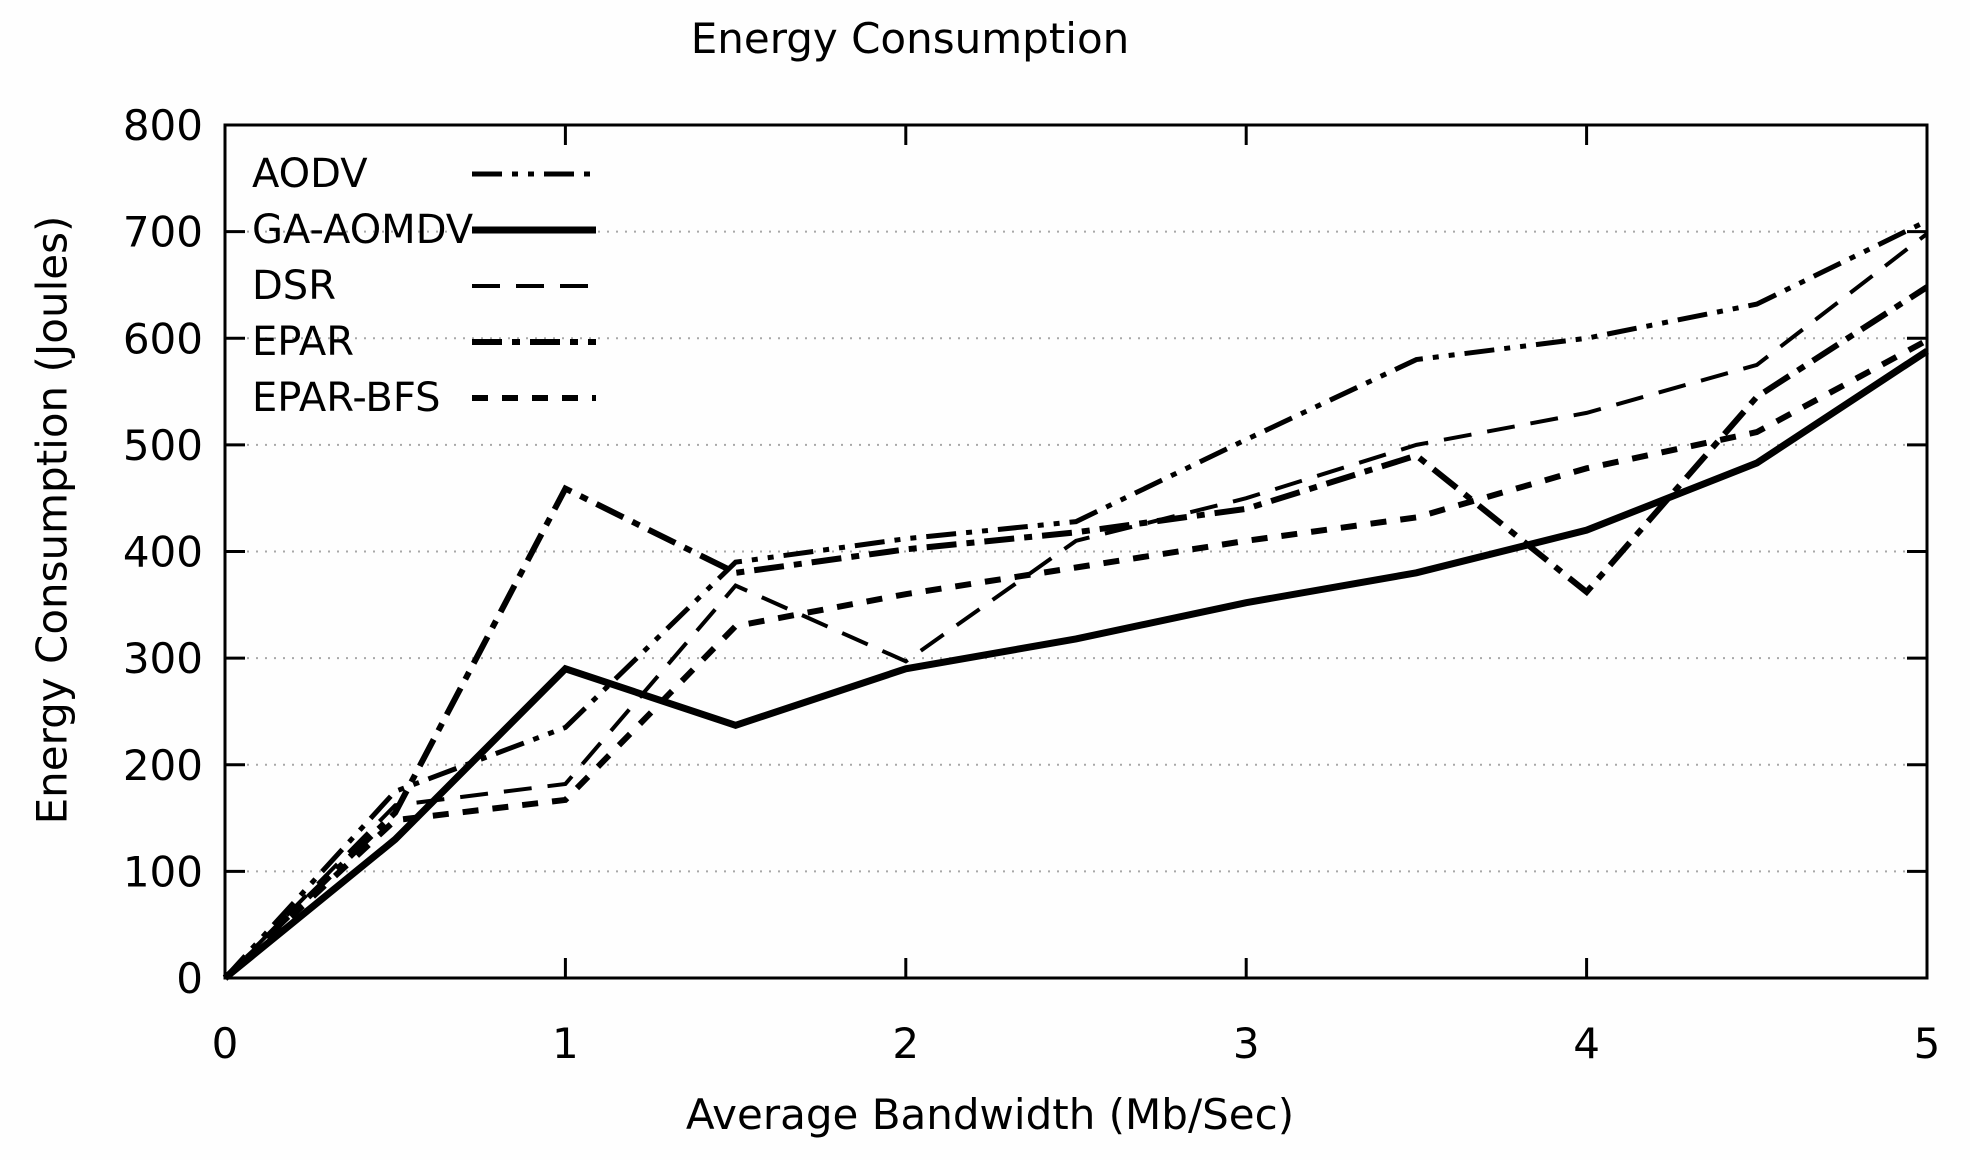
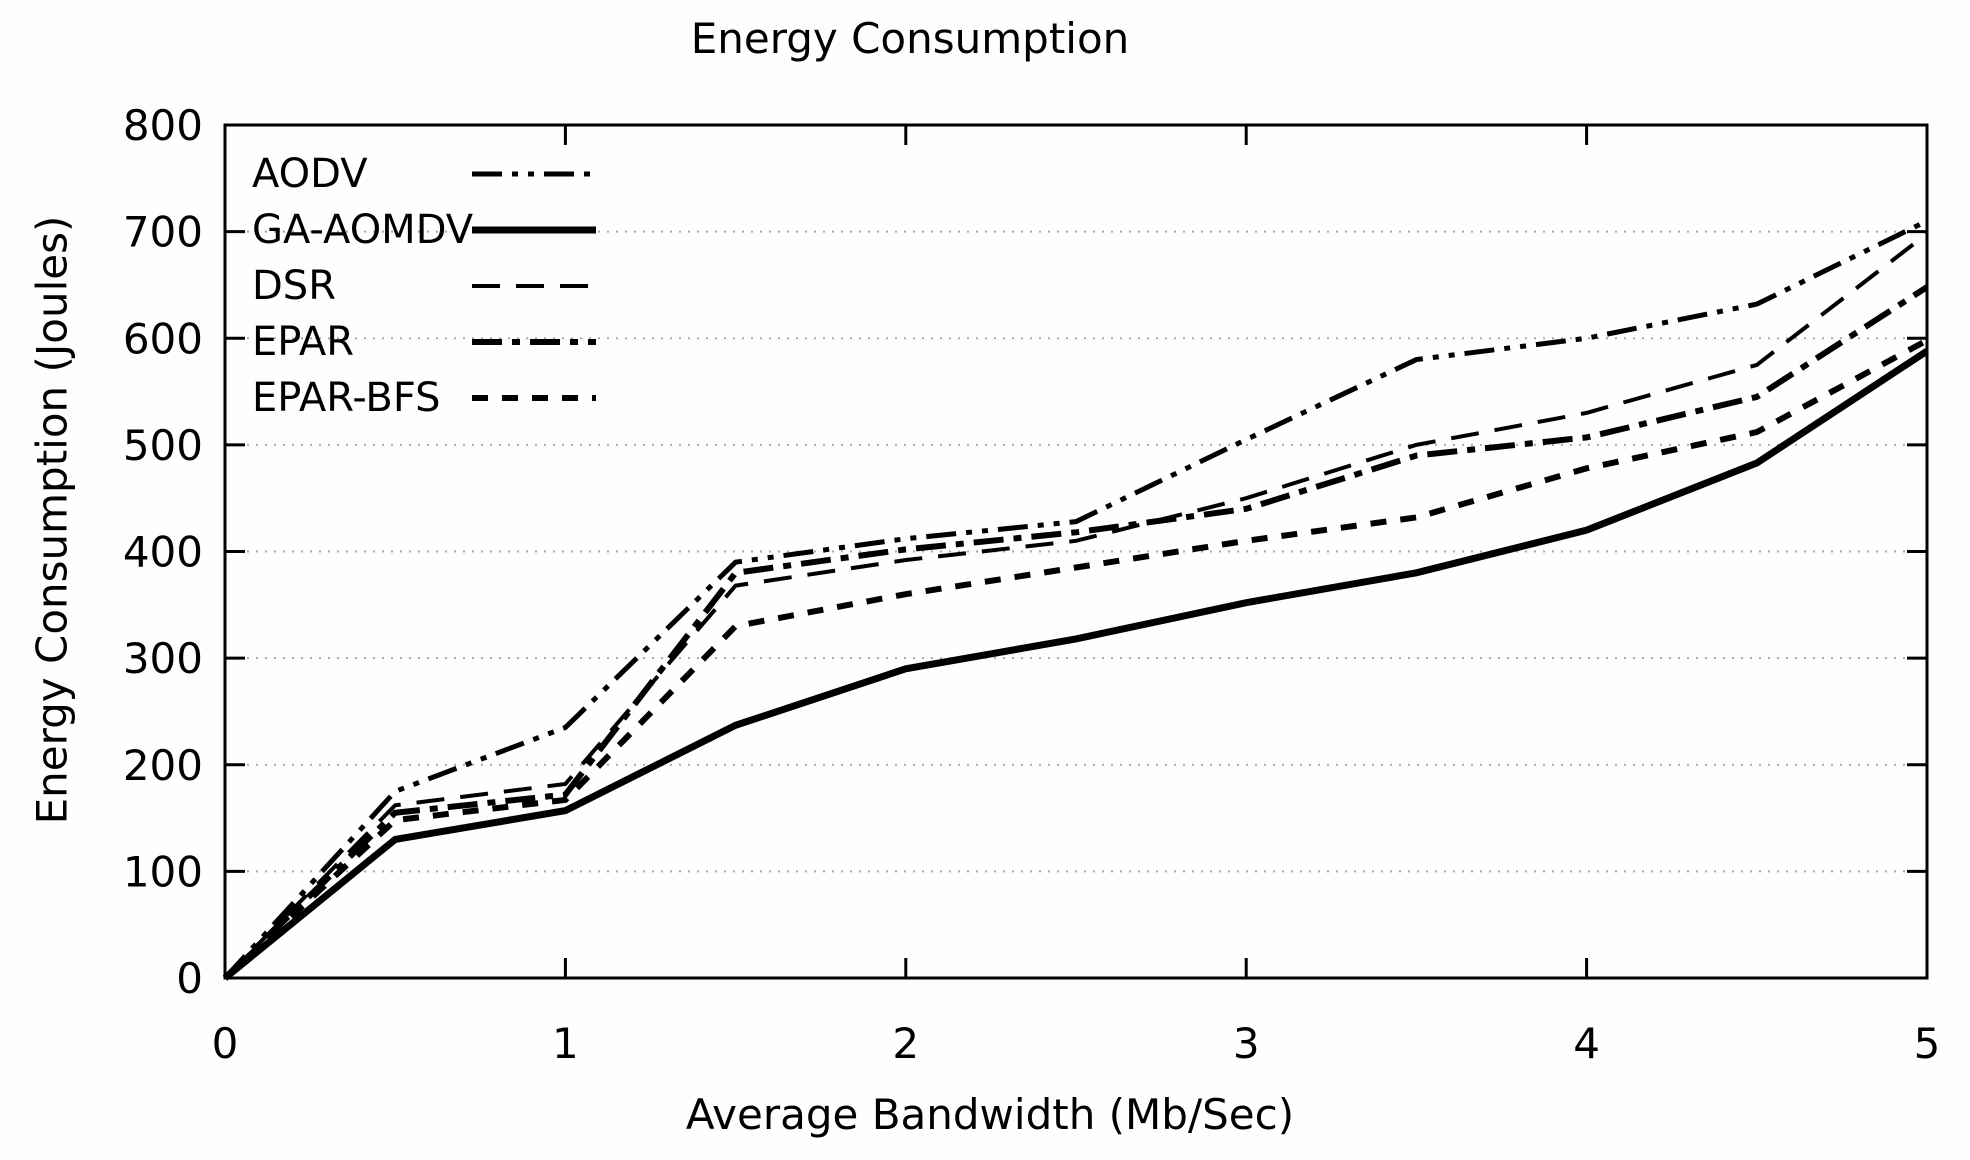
GA-AOMDV/1: 290 -> 157
EPAR/1: 459 -> 172
DSR/2: 297 -> 392
EPAR/4: 362 -> 507
